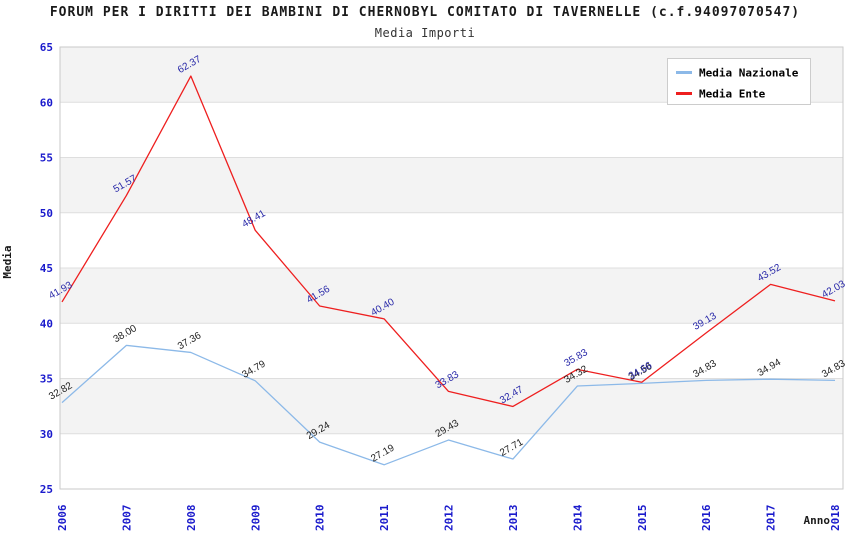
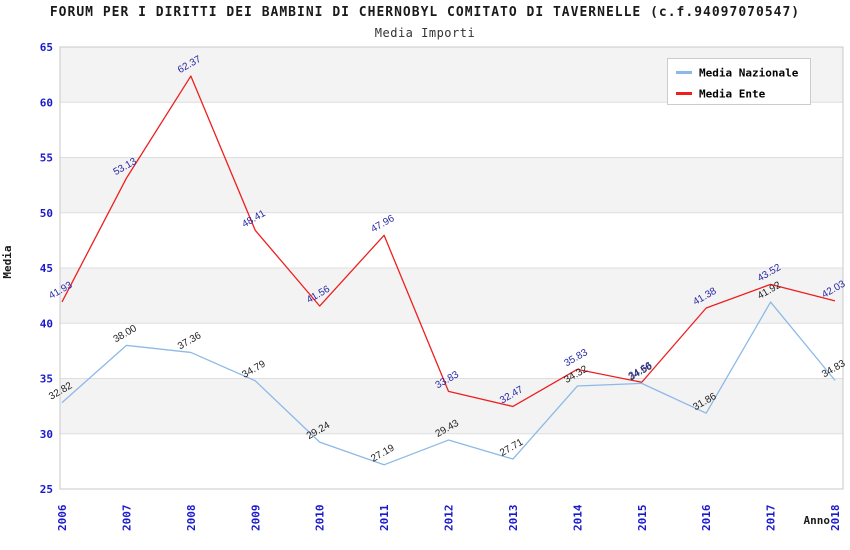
Media Ente/2007: 51.57 -> 53.13
Media Ente/2011: 40.40 -> 47.96
Media Nazionale/2016: 34.83 -> 31.86
Media Ente/2016: 39.13 -> 41.38
Media Nazionale/2017: 34.94 -> 41.92
